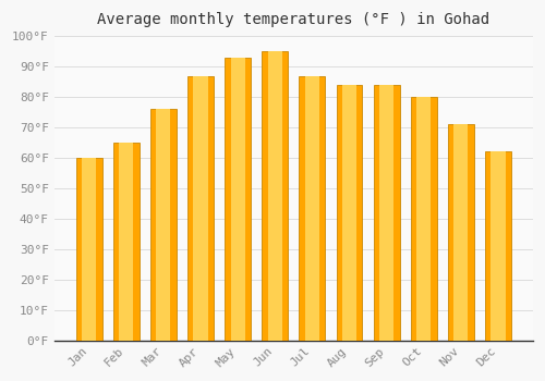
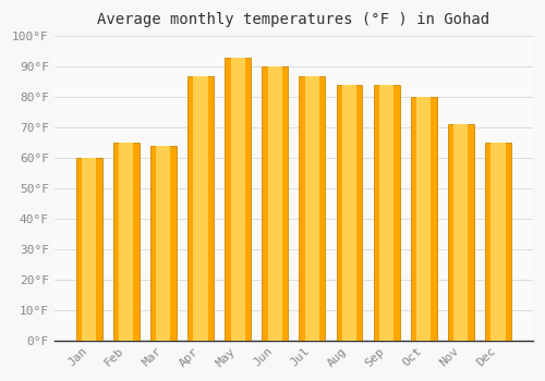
Mar: 76°F -> 64°F
Jun: 95°F -> 90°F
Dec: 62°F -> 65°F
